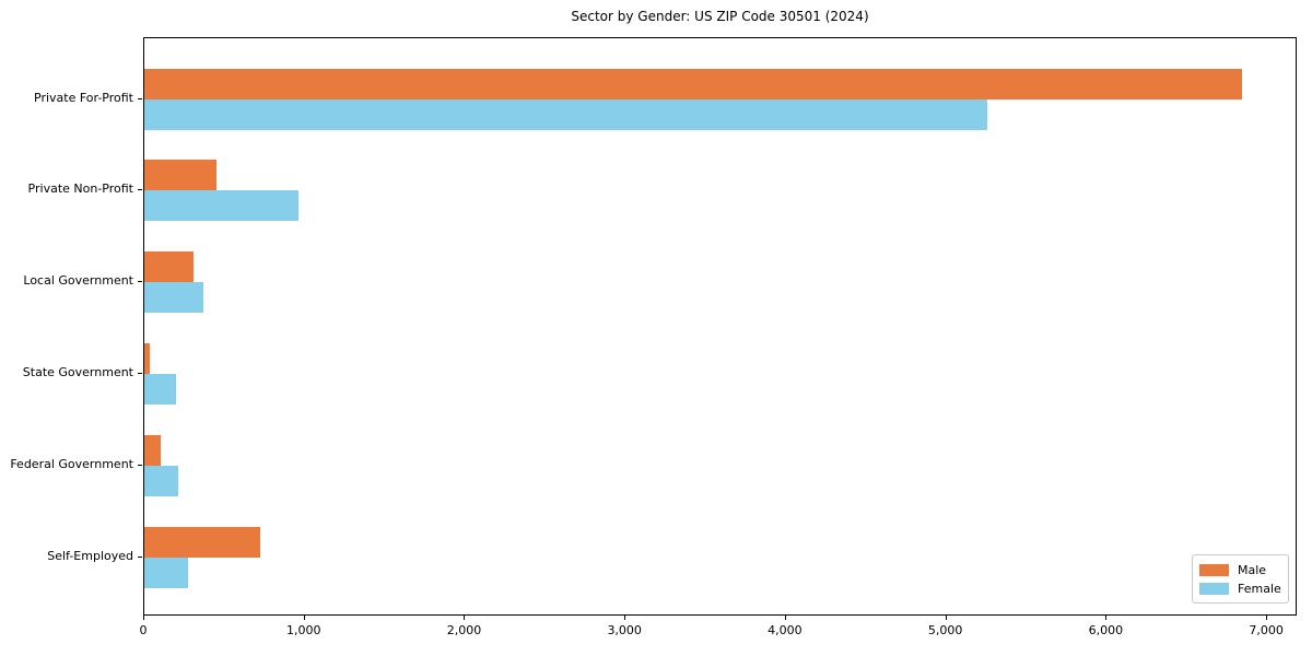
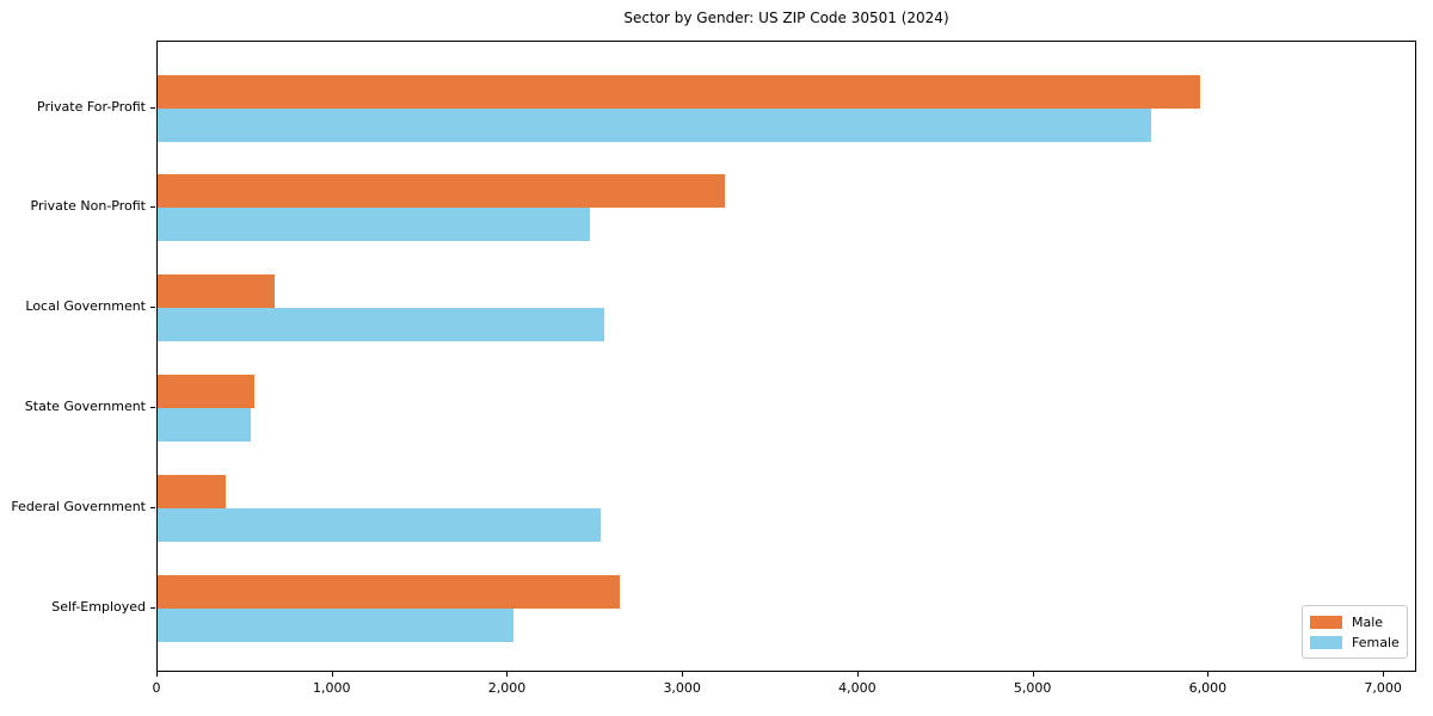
Male/Private For-Profit: 6840 -> 5950
Female/Private For-Profit: 5260 -> 5670
Male/Private Non-Profit: 450 -> 3240
Female/Private Non-Profit: 960 -> 2470
Male/Local Government: 310 -> 670
Female/Local Government: 370 -> 2550
Male/State Government: 30 -> 550
Female/State Government: 200 -> 530
Male/Federal Government: 100 -> 390
Female/Federal Government: 210 -> 2530
Male/Self-Employed: 720 -> 2640
Female/Self-Employed: 270 -> 2030
